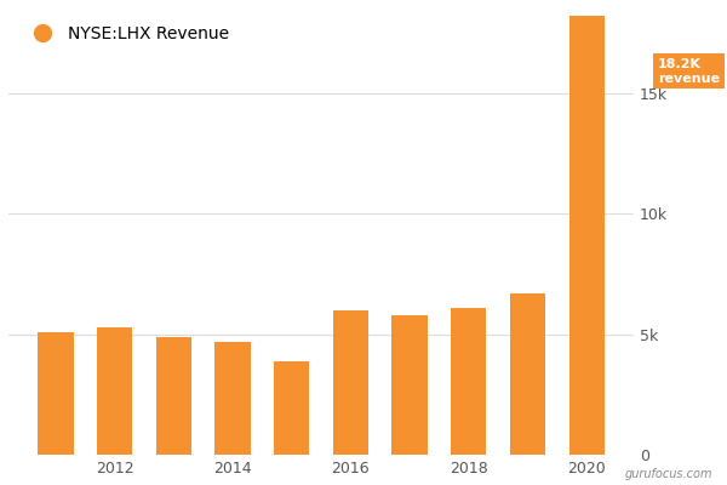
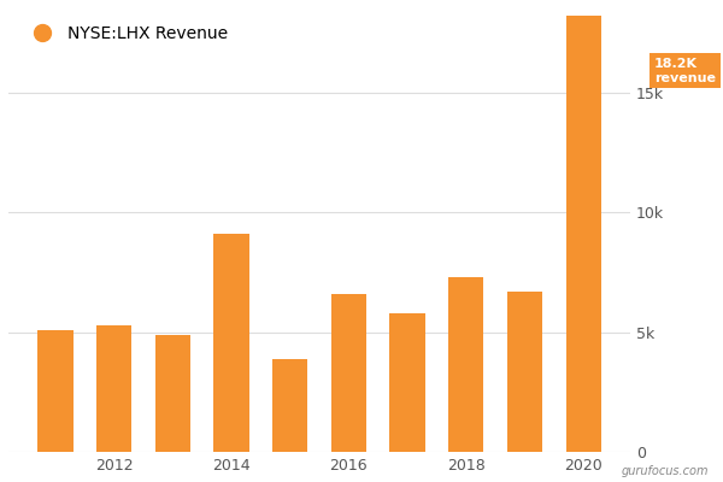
2014: 4.7k -> 9.1k
2016: 6.0k -> 6.6k
2018: 6.1k -> 7.3k
